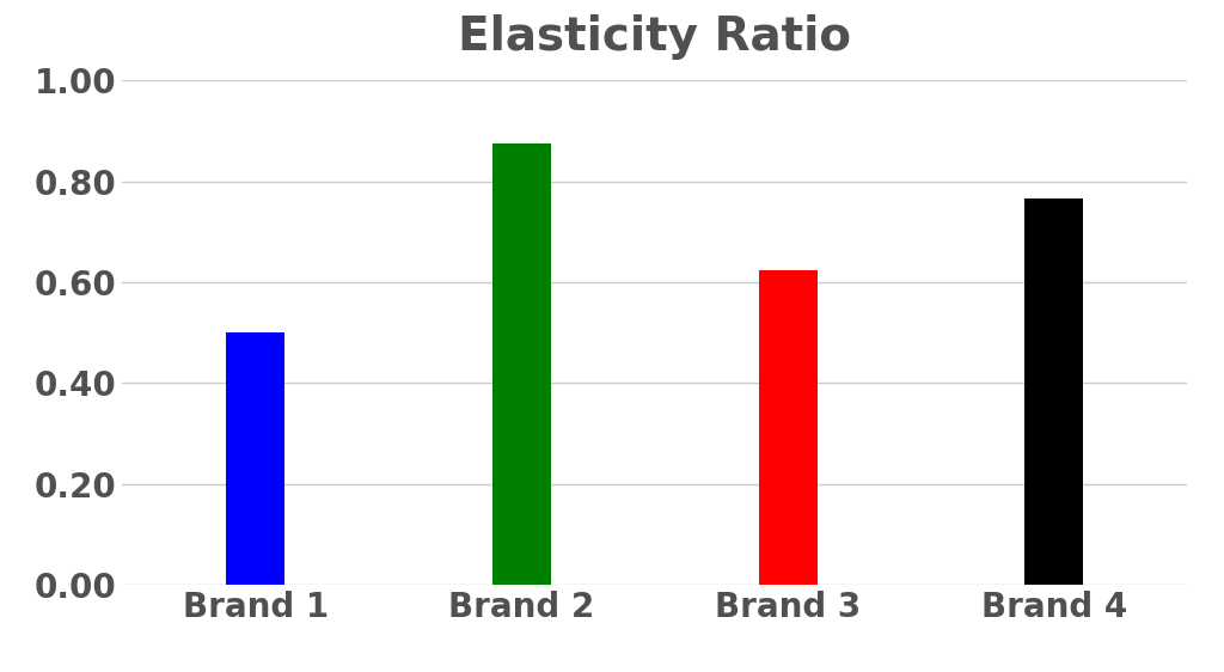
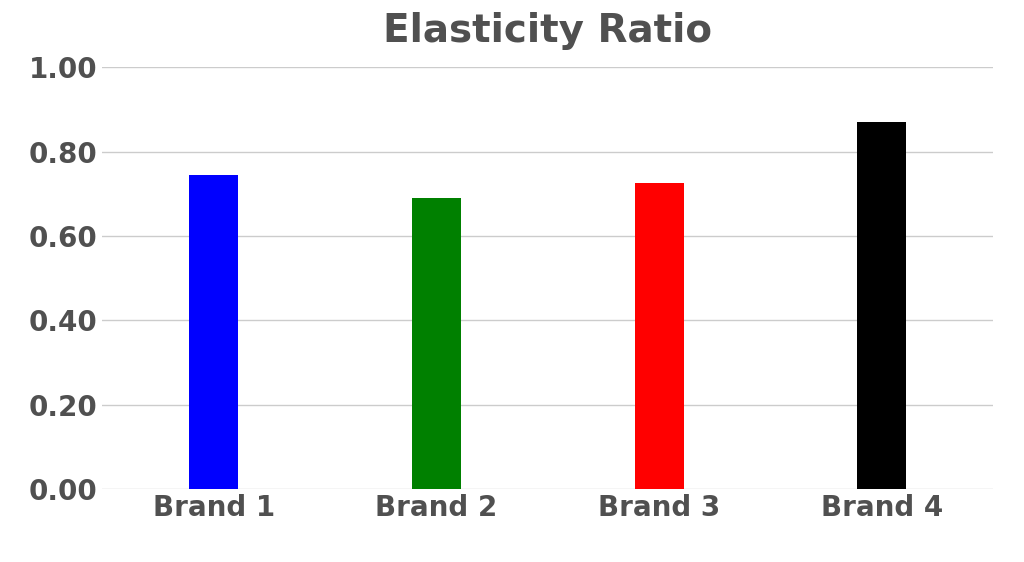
Brand 1: 0.500 -> 0.745
Brand 2: 0.875 -> 0.690
Brand 3: 0.625 -> 0.725
Brand 4: 0.765 -> 0.870
